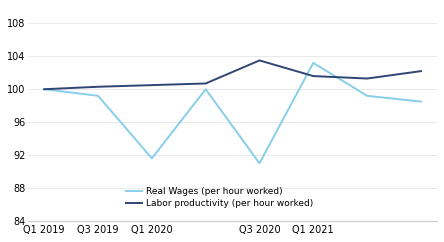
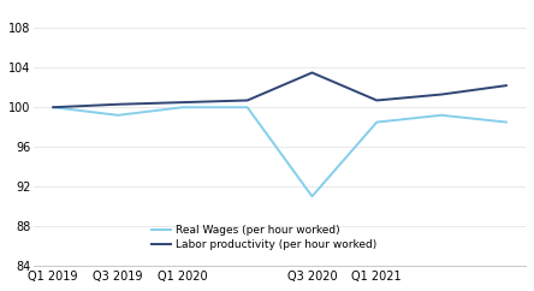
Real Wages (per hour worked)/Q1 2020: 91.6 -> 100.0
Real Wages (per hour worked)/Q1 2021: 103.2 -> 98.5
Labor productivity (per hour worked)/Q1 2021: 101.6 -> 100.7
